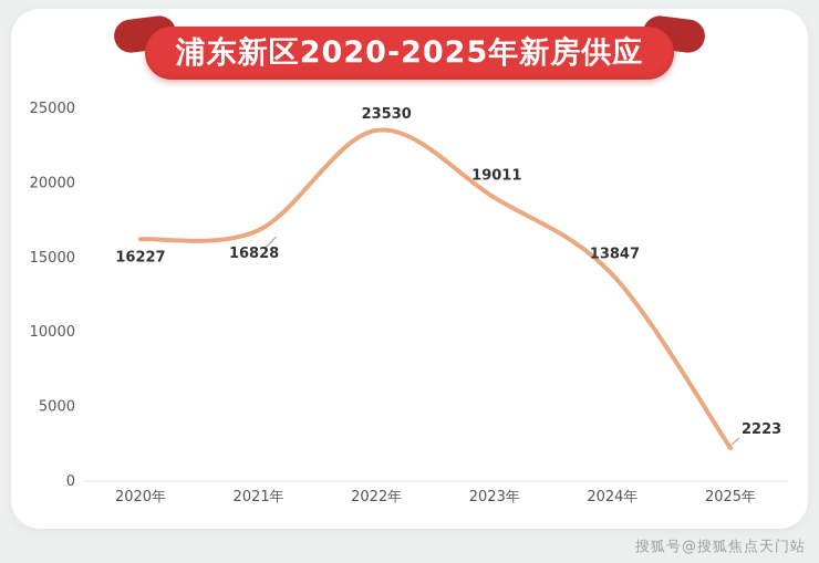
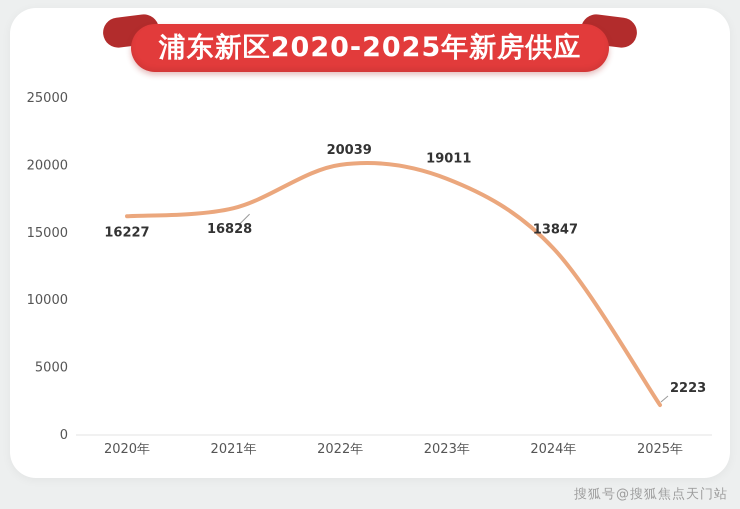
2022年: 23530 -> 20039
